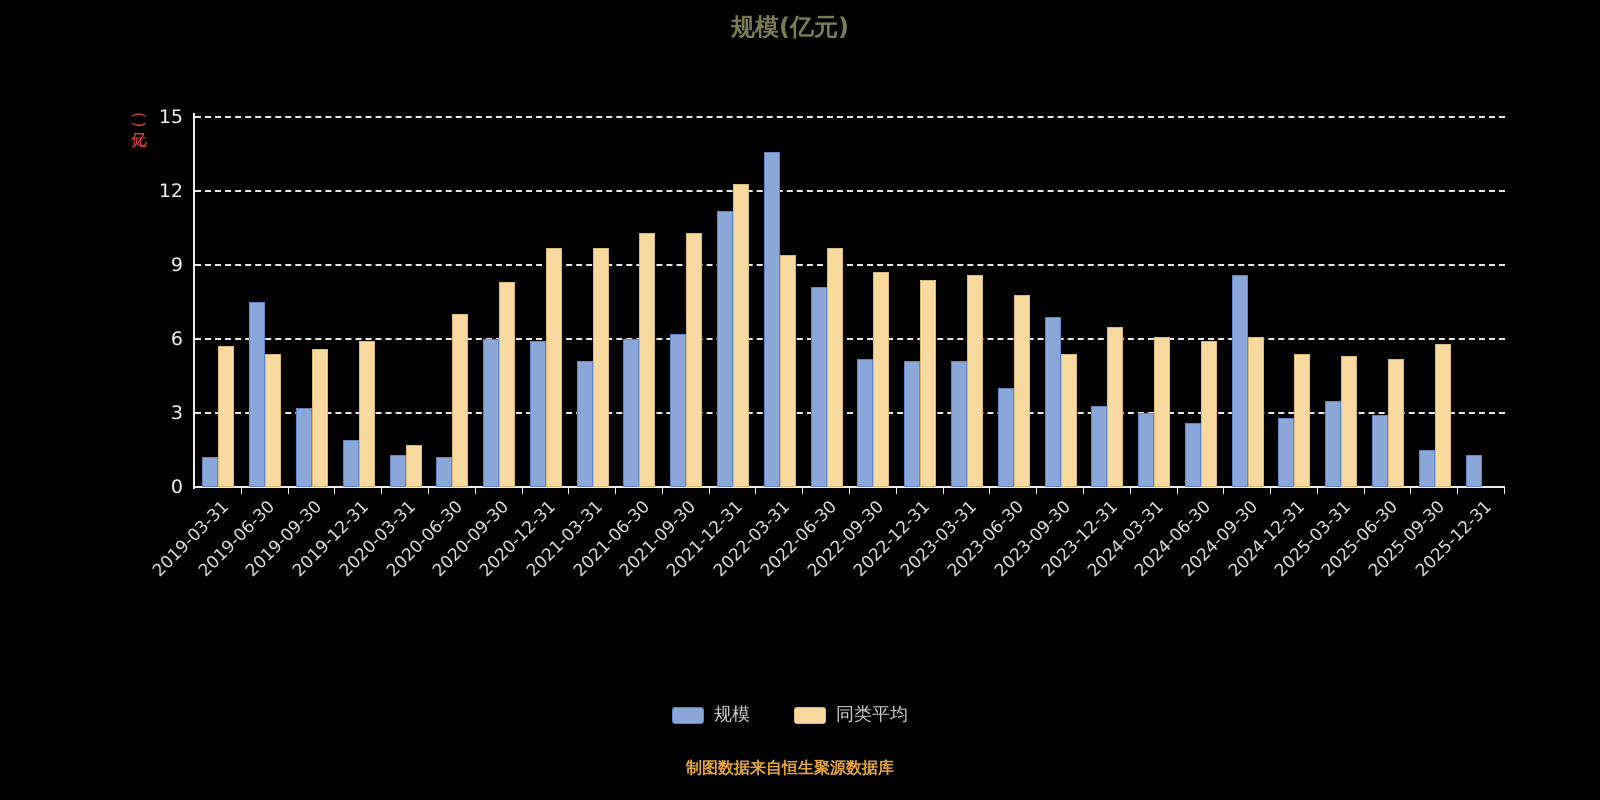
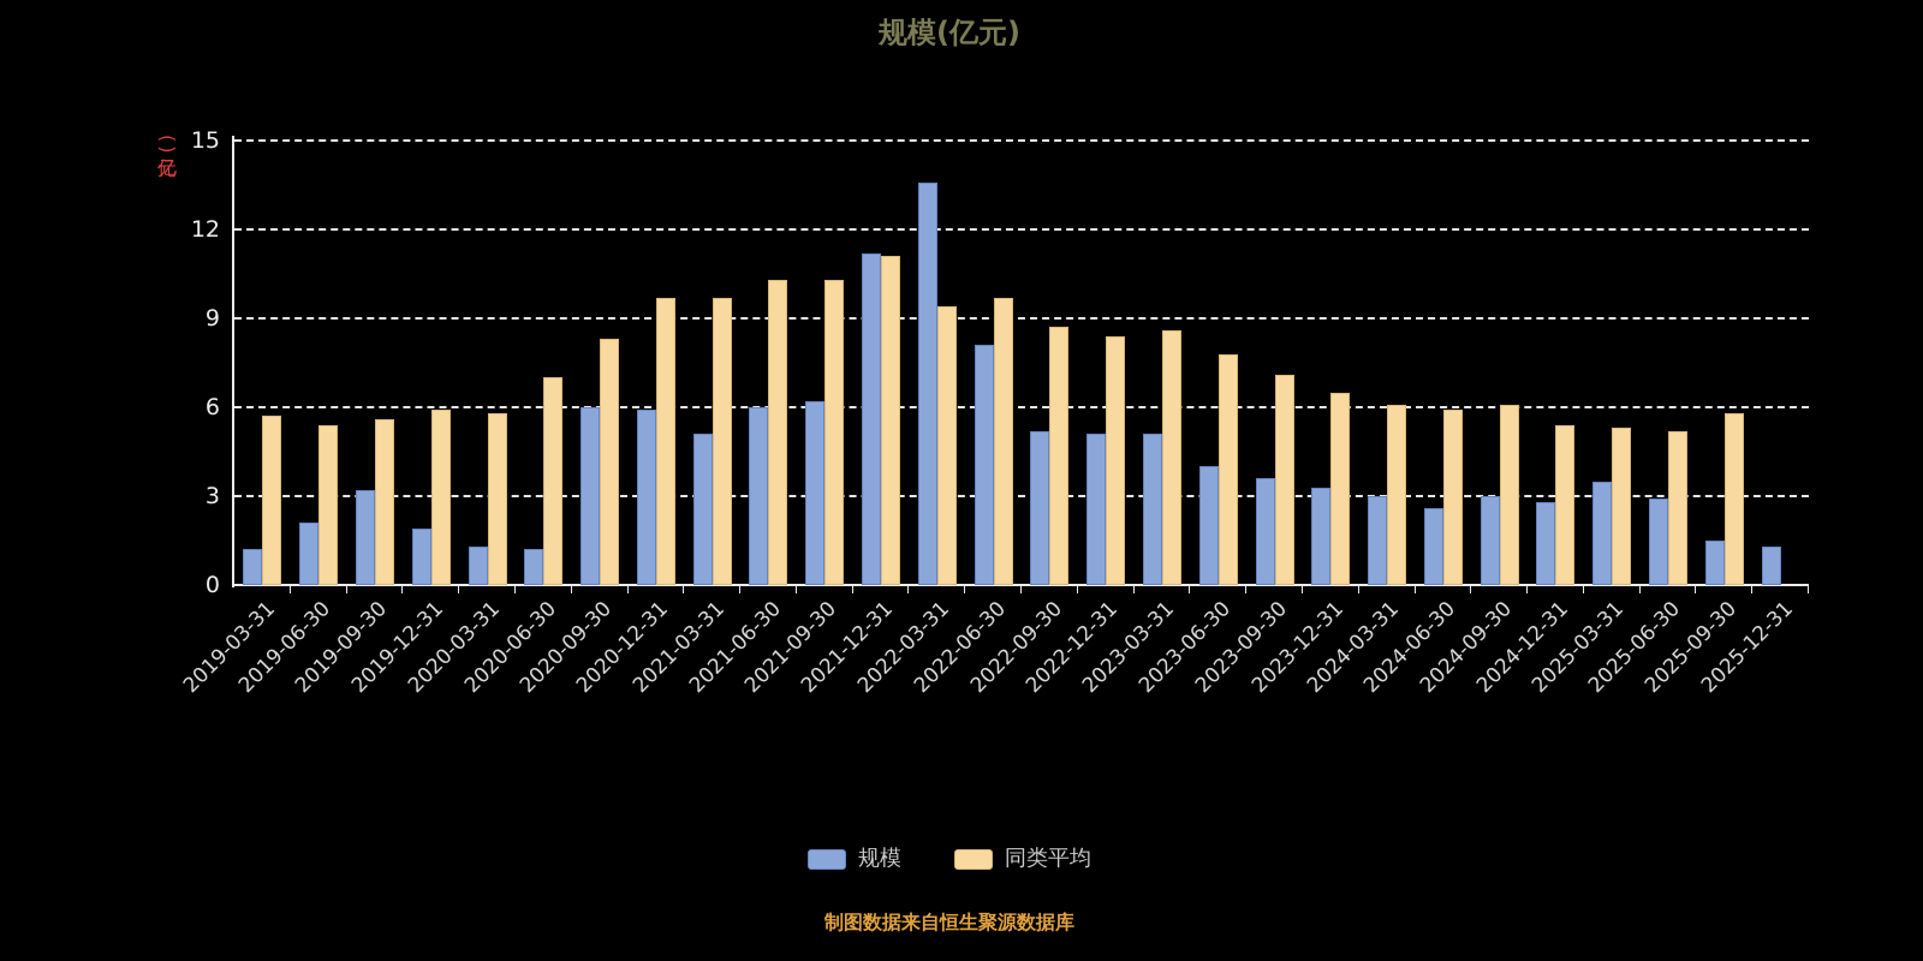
规模/2019-06-30: 7.5 -> 2.1
同类平均/2020-03-31: 1.7 -> 5.8
同类平均/2021-12-31: 12.3 -> 11.1
规模/2023-09-30: 6.9 -> 3.6
同类平均/2023-09-30: 5.4 -> 7.1
规模/2024-09-30: 8.6 -> 3.0
